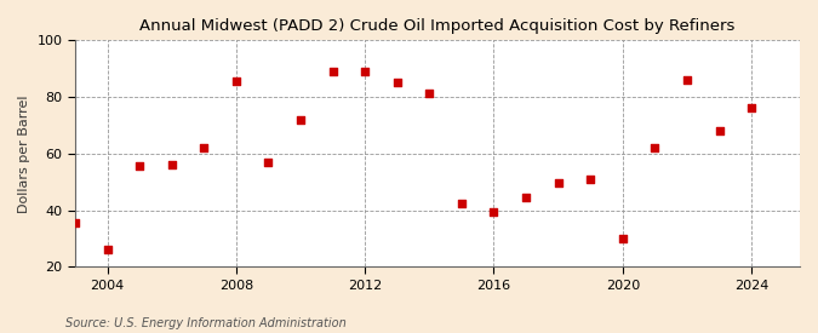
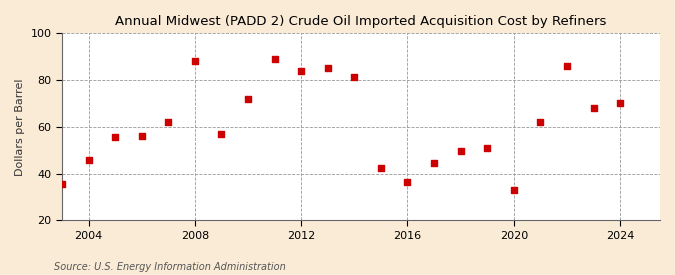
2004: 26.0 -> 46.0
2008: 85.5 -> 88.0
2012: 89.0 -> 84.0
2016: 39.5 -> 36.5
2020: 30.0 -> 33.0
2024: 76.0 -> 70.0
